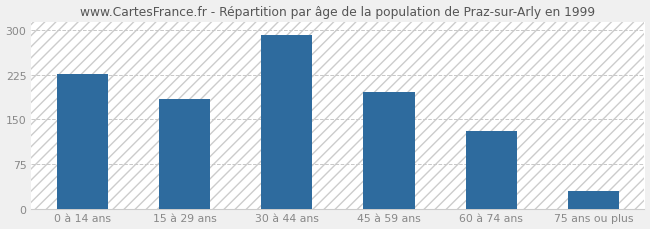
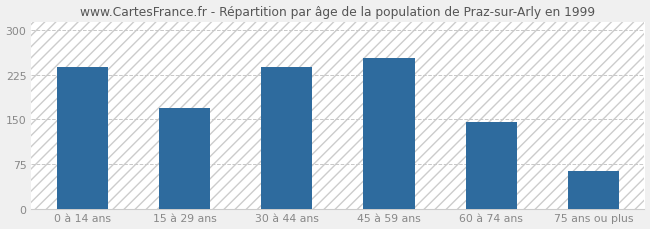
0 à 14 ans: 226 -> 238
15 à 29 ans: 185 -> 170
30 à 44 ans: 293 -> 238
45 à 59 ans: 197 -> 254
60 à 74 ans: 130 -> 146
75 ans ou plus: 30 -> 64
